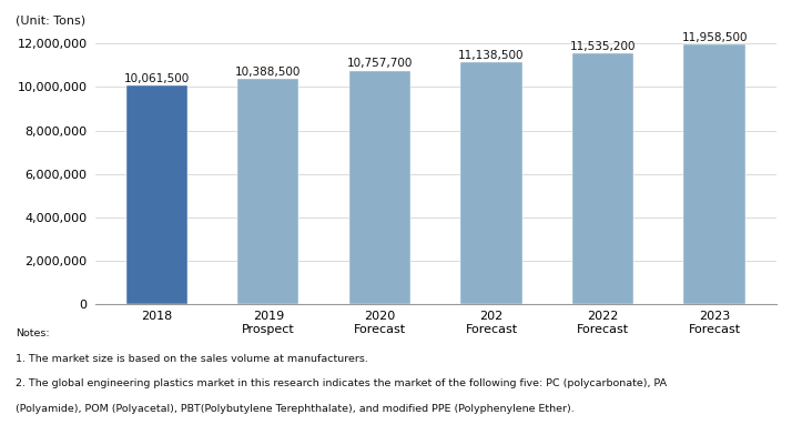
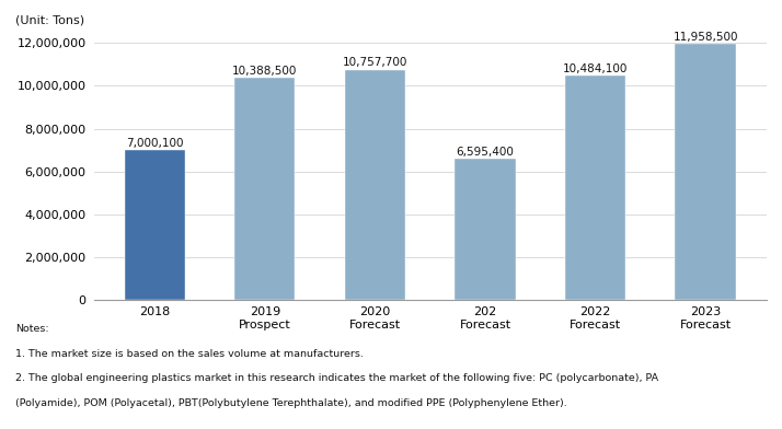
2018: 10,061,500 -> 7,000,100
202 Forecast: 11,138,500 -> 6,595,400
2022 Forecast: 11,535,200 -> 10,484,100
